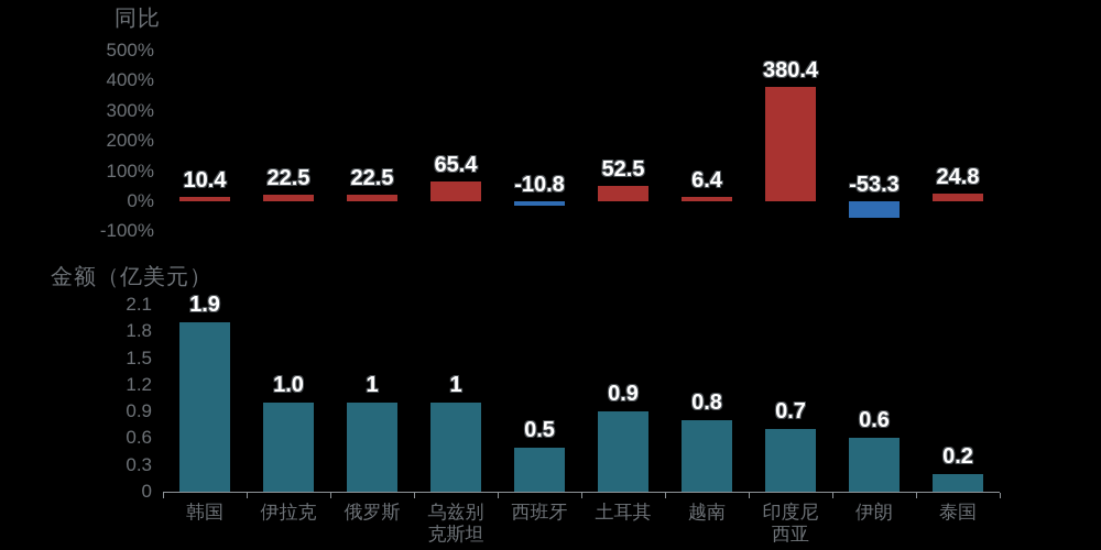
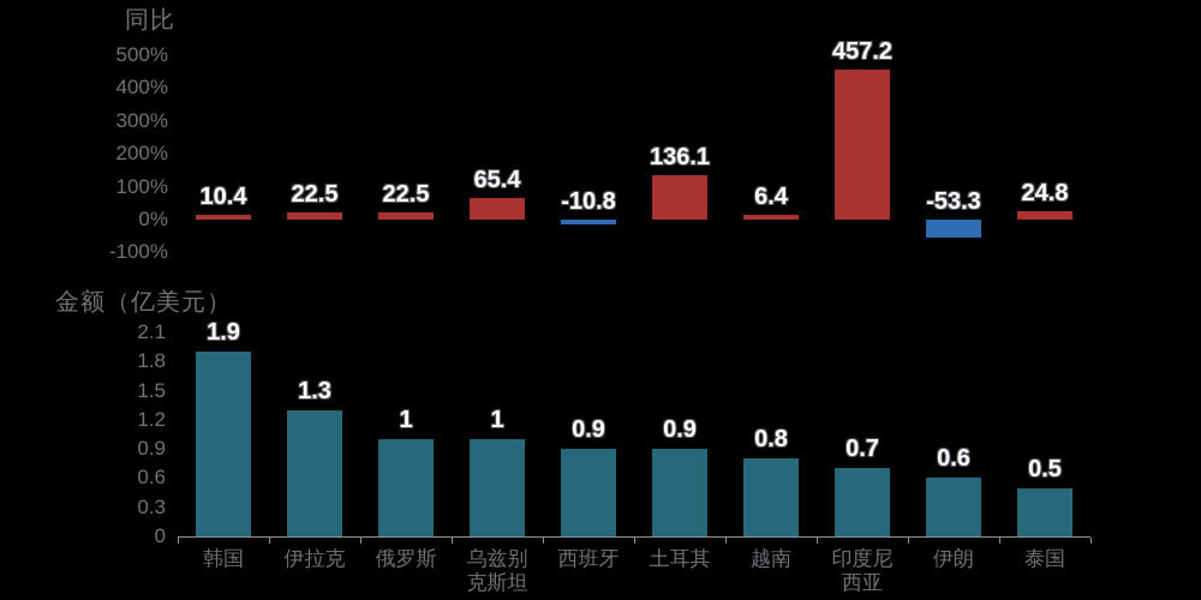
同比/土耳其: 52.5 -> 136.1
同比/印度尼西亚: 380.4 -> 457.2
金额（亿美元）/伊拉克: 1.0 -> 1.3
金额（亿美元）/西班牙: 0.5 -> 0.9
金额（亿美元）/泰国: 0.2 -> 0.5
